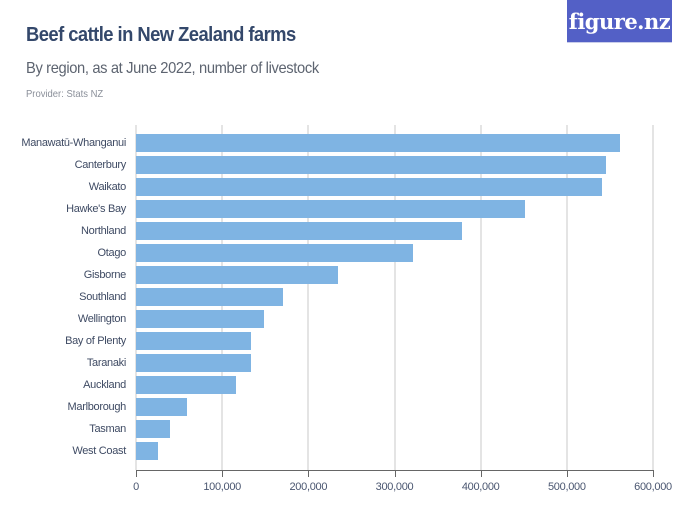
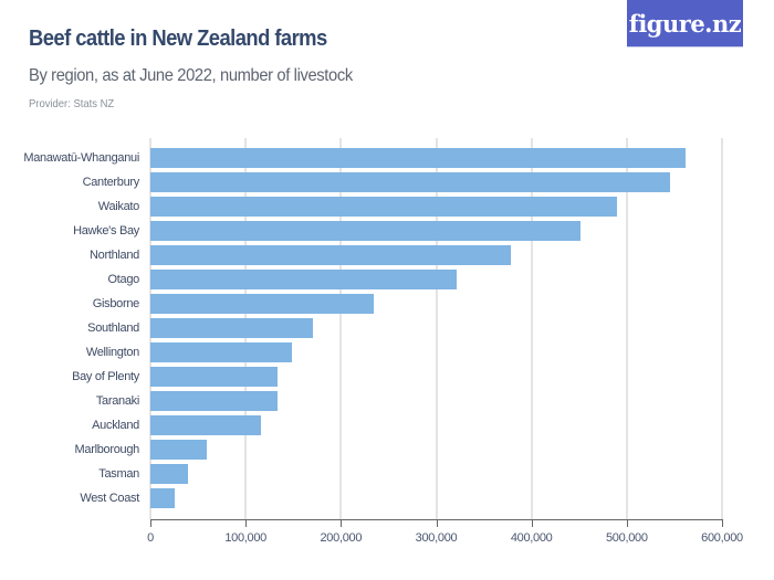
Waikato: 540000 -> 490000
